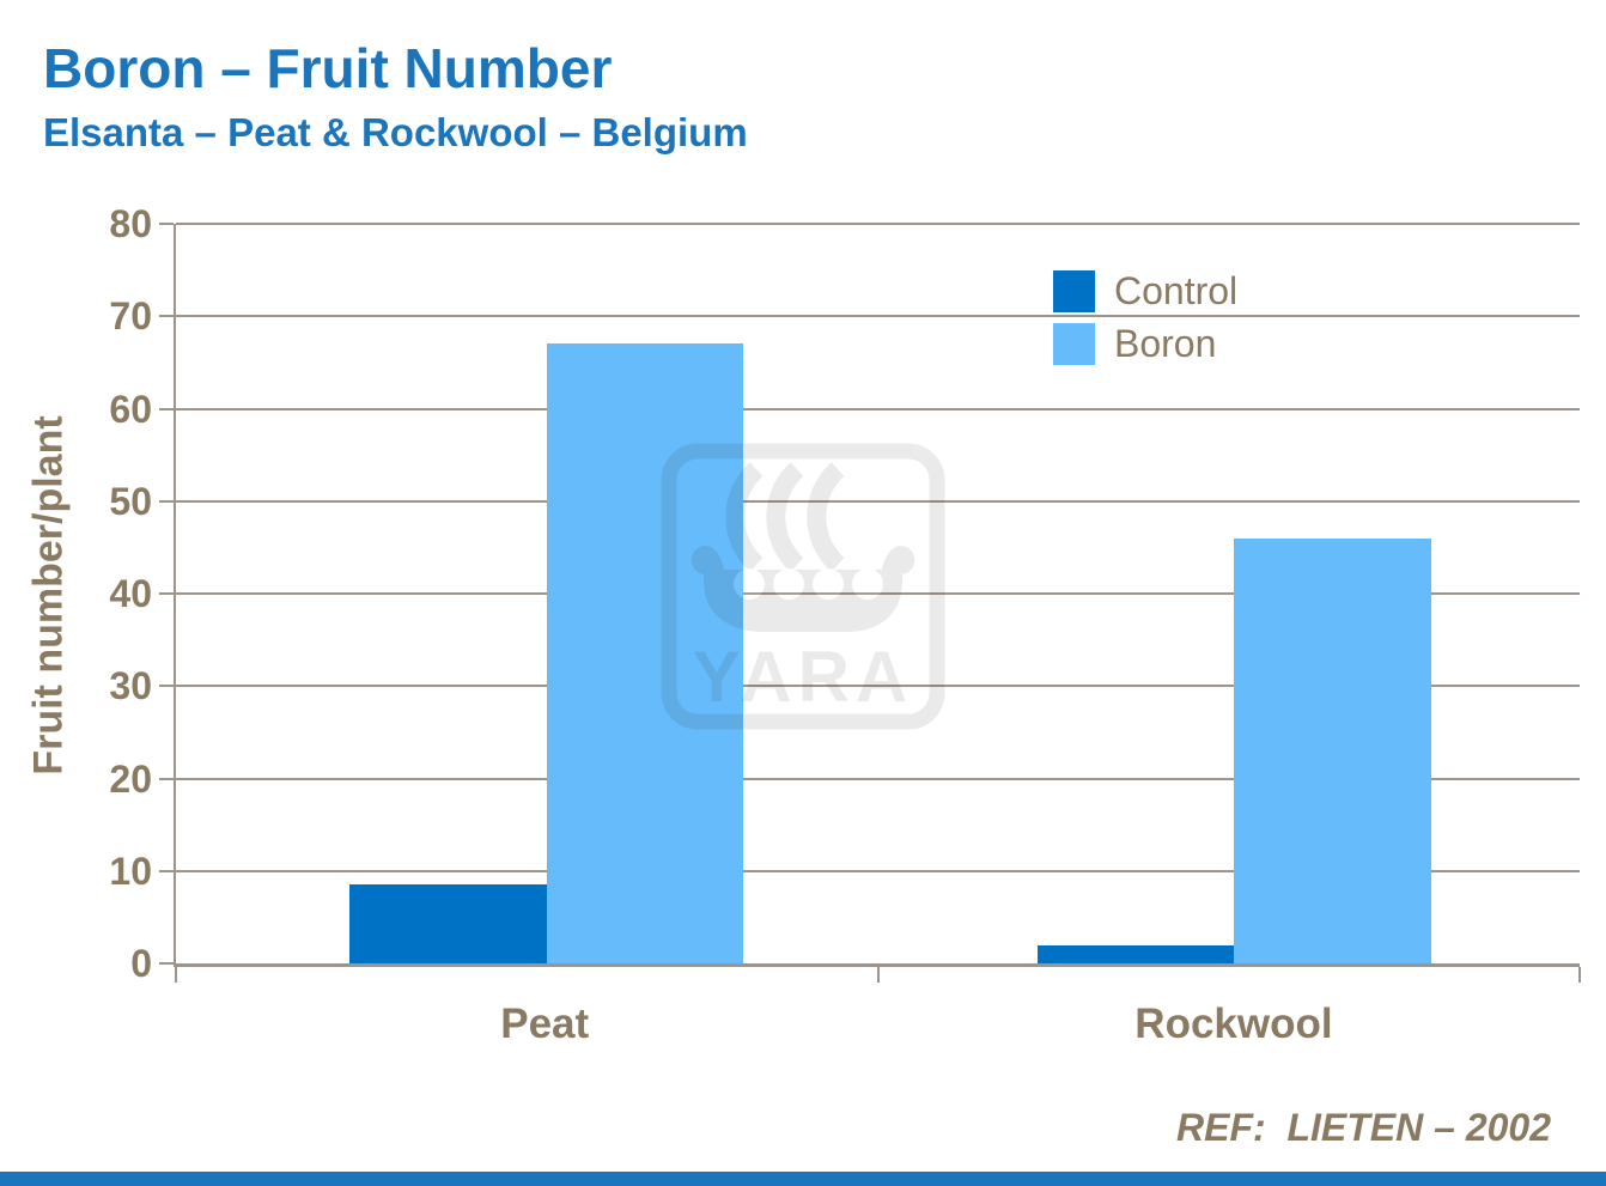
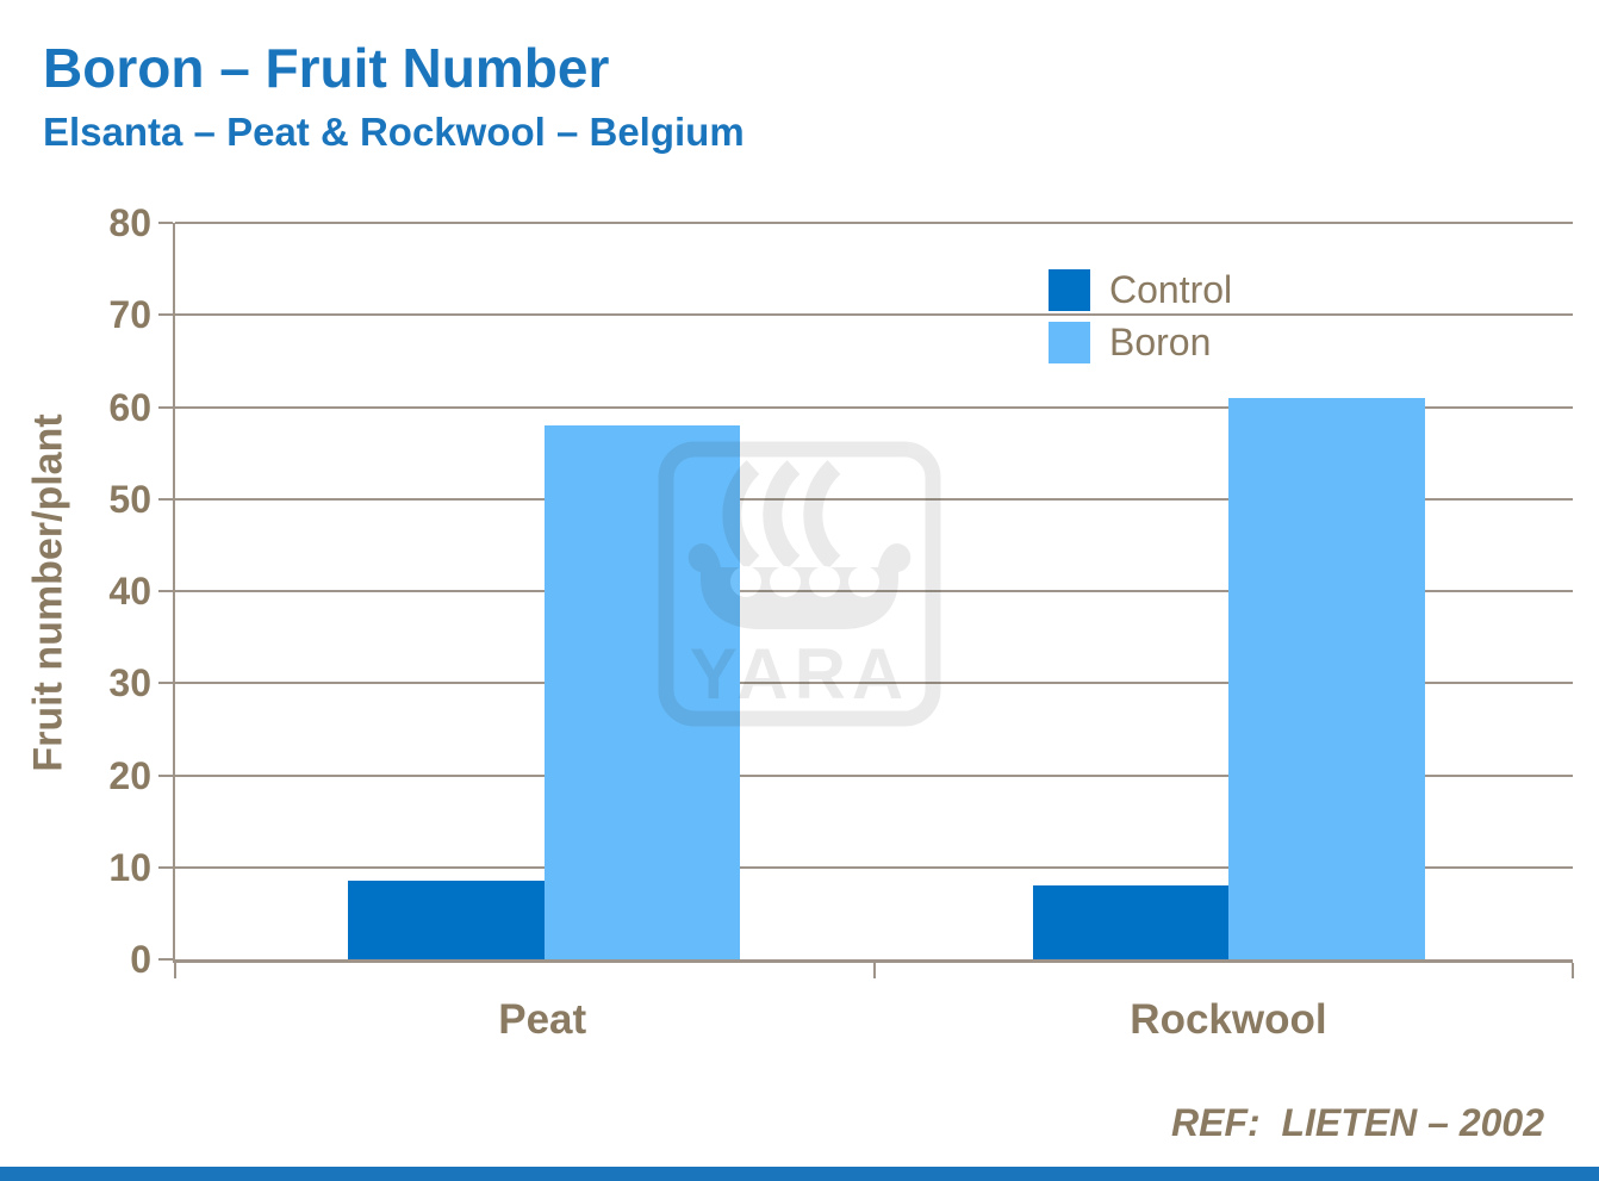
Boron/Peat: 67 -> 58
Control/Rockwool: 2 -> 8
Boron/Rockwool: 46 -> 61
